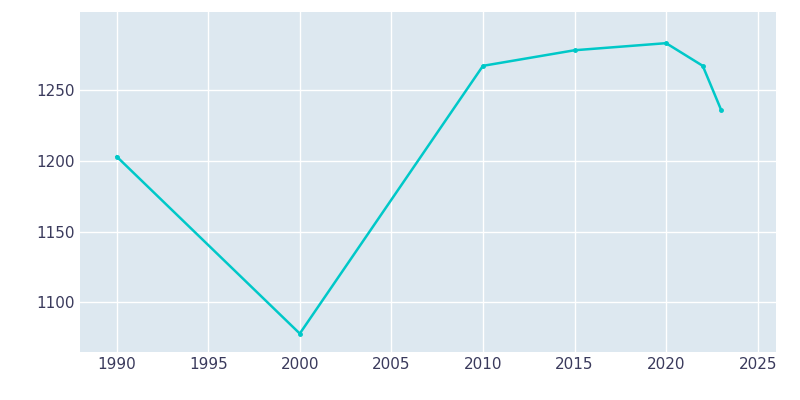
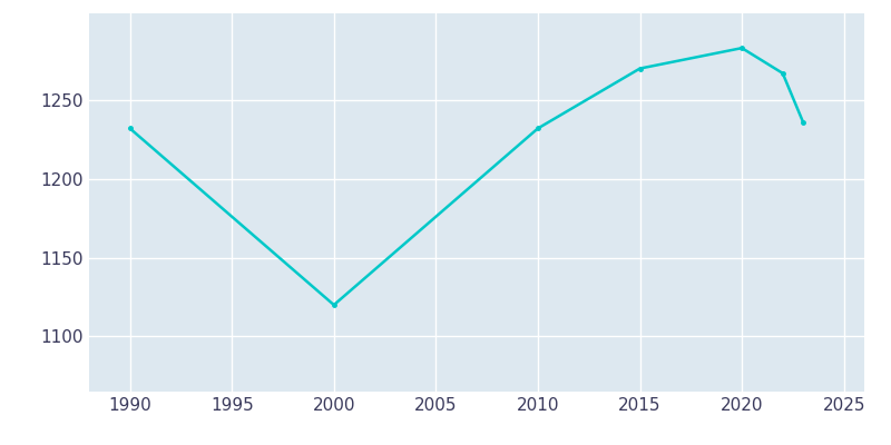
1990: 1203 -> 1232
2000: 1078 -> 1120
2010: 1267 -> 1232
2015: 1278 -> 1270
